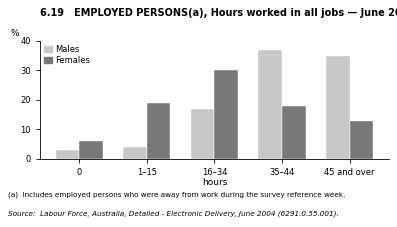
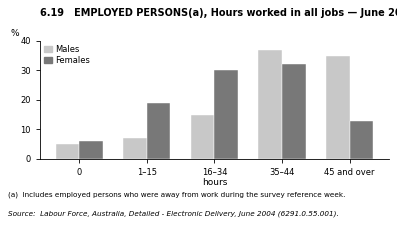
Males/0: 3 -> 5
Males/1–15: 4 -> 7
Males/16–34: 17 -> 15
Females/35–44: 18 -> 32
